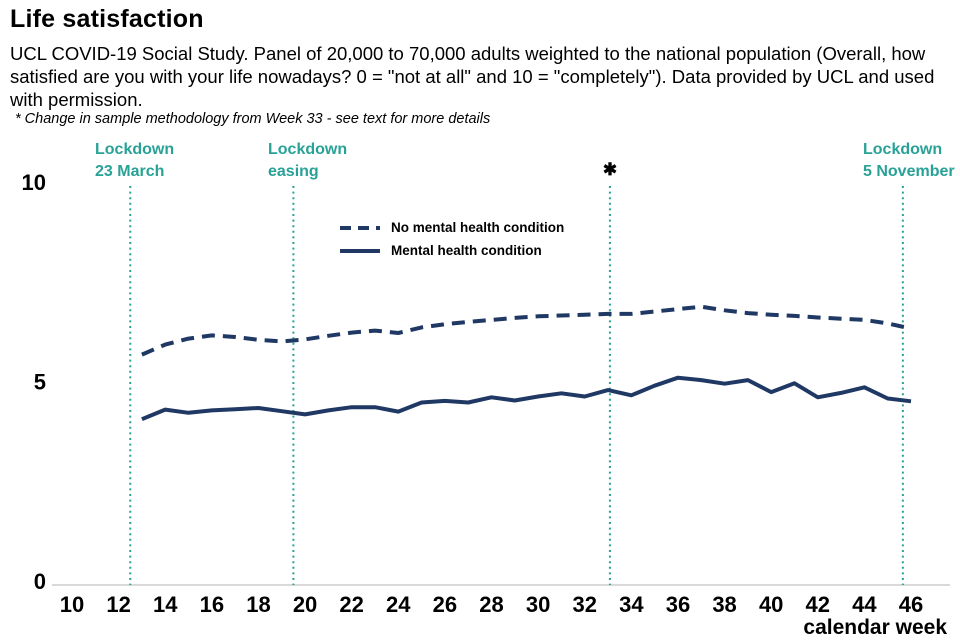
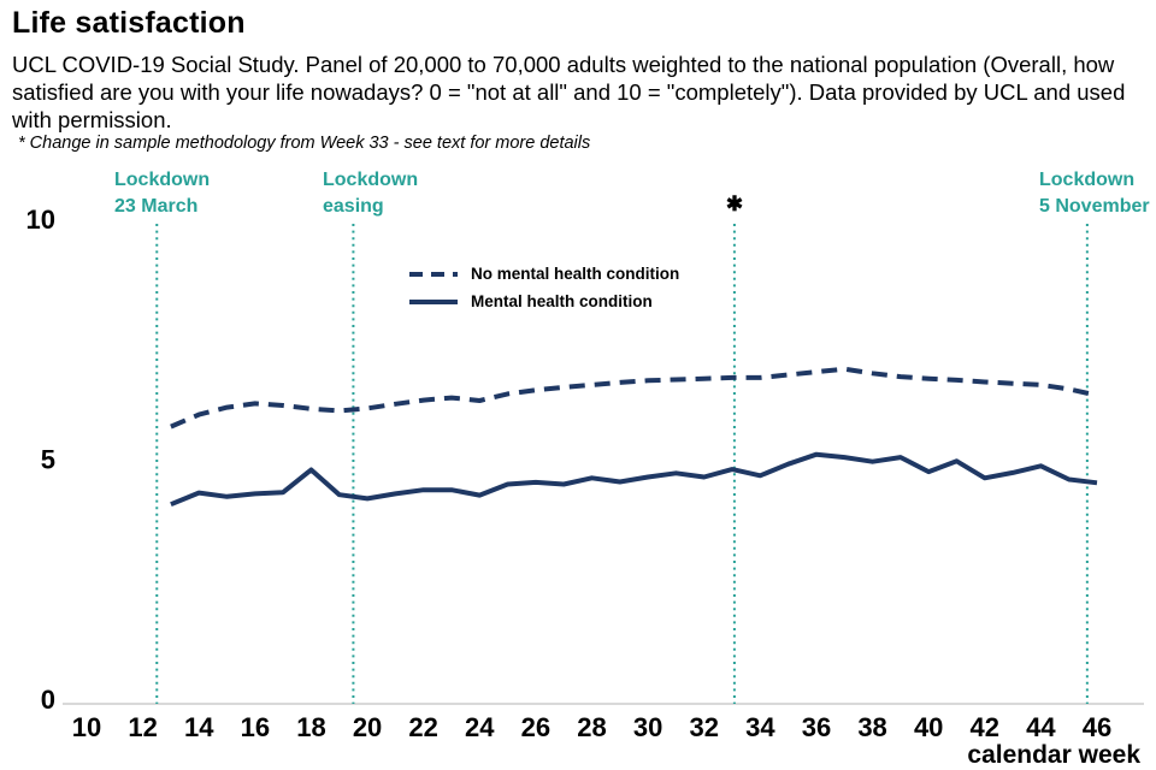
Mental health condition/18: 4.4 -> 4.8
